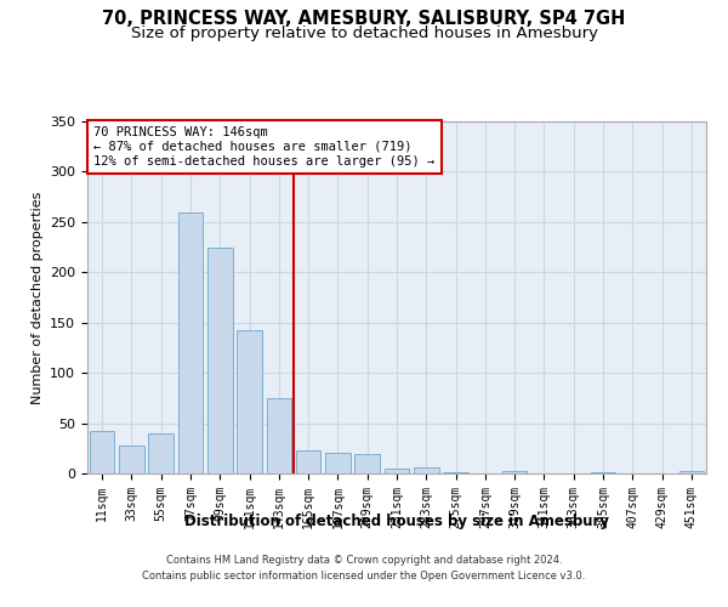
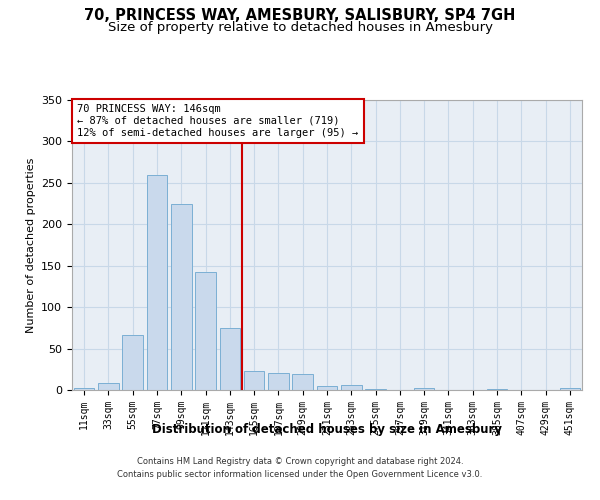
11sqm: 42 -> 2
33sqm: 28 -> 9
55sqm: 40 -> 66
